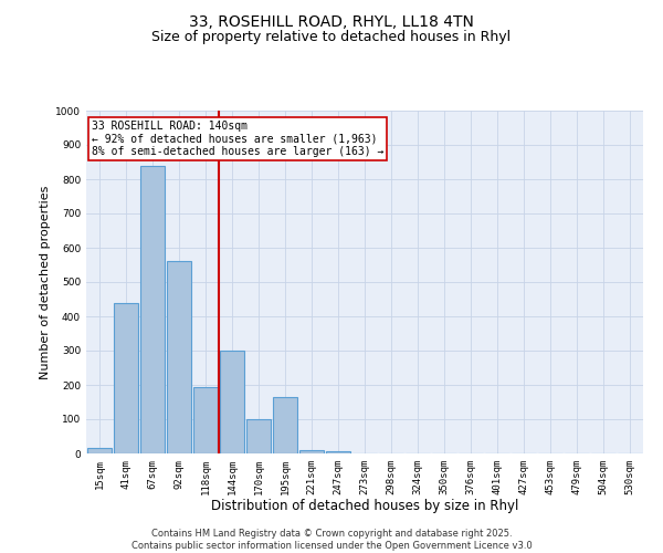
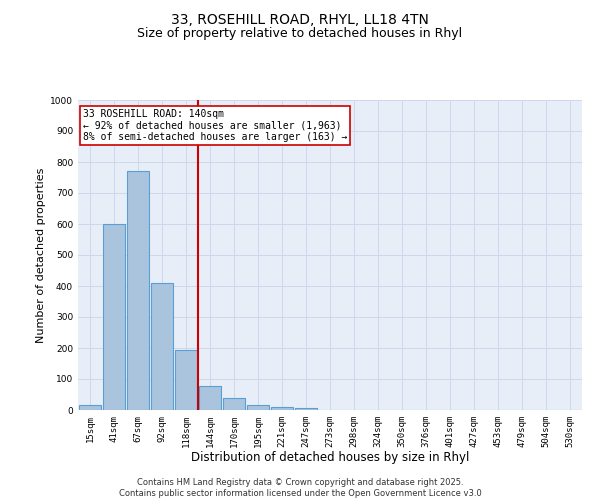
41sqm: 440 -> 600
67sqm: 840 -> 770
92sqm: 560 -> 410
144sqm: 300 -> 78
170sqm: 100 -> 38
195sqm: 165 -> 15
